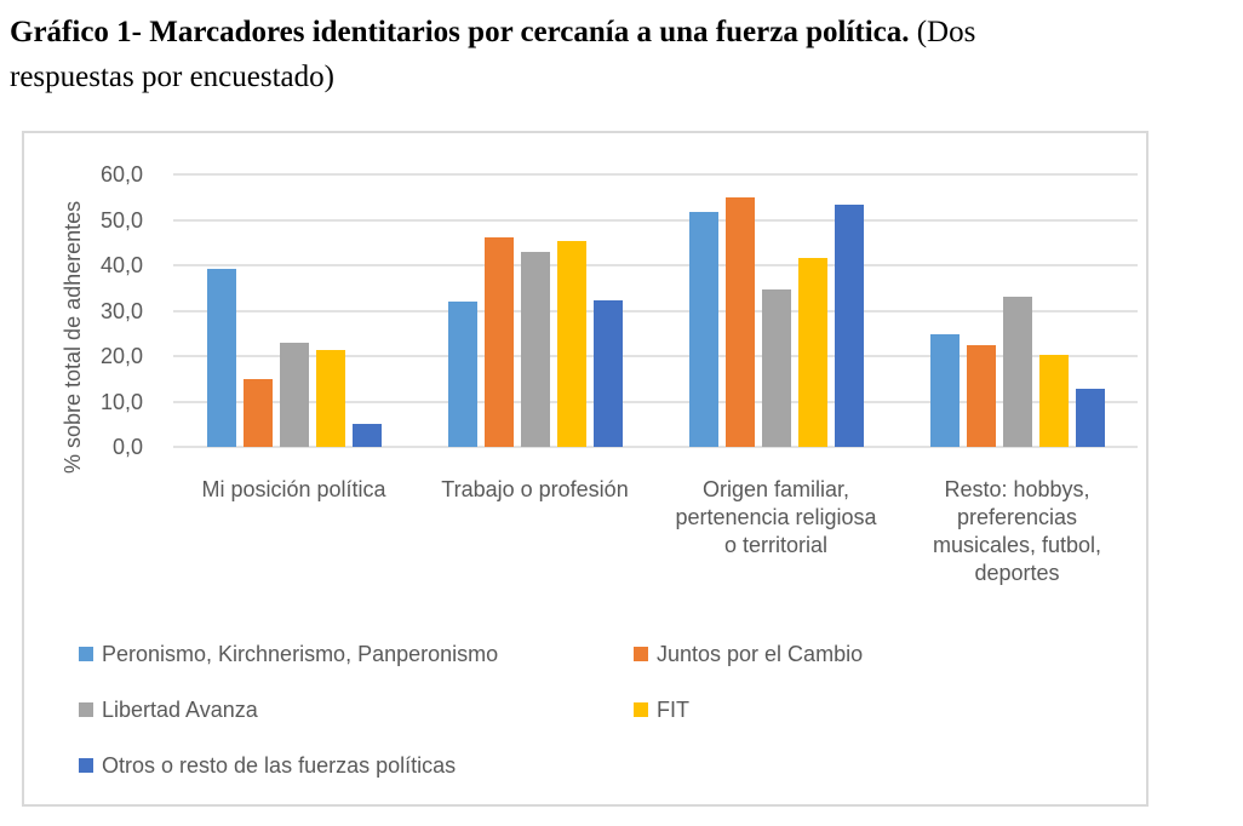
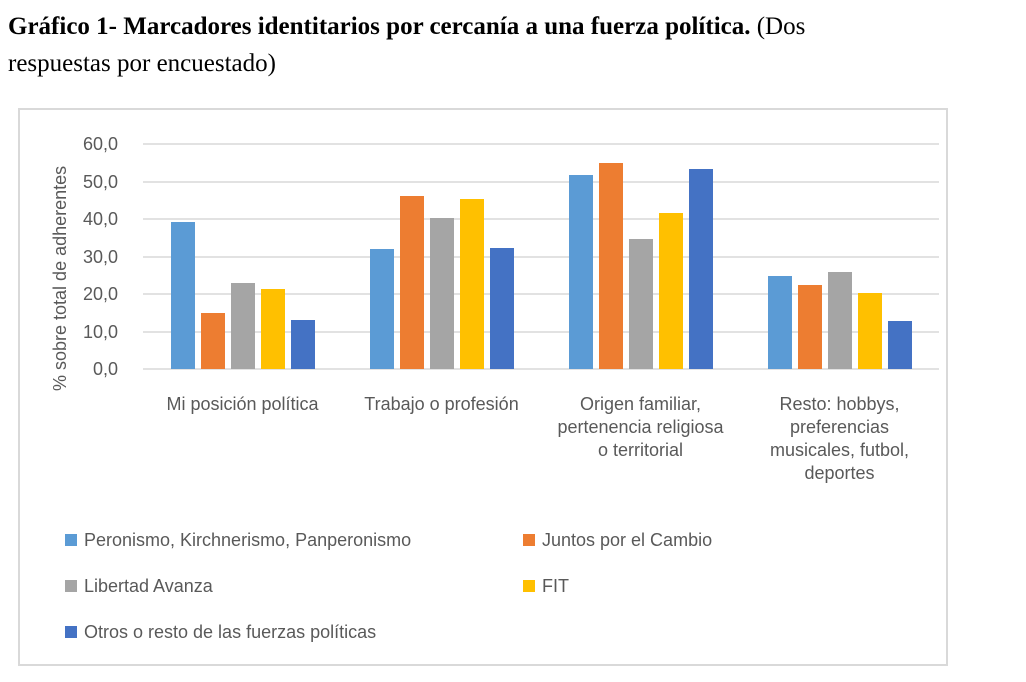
Otros o resto de las fuerzas políticas/Mi posición política: 5 -> 13
Libertad Avanza/Trabajo o profesión: 43 -> 40
Libertad Avanza/Resto: hobbys, preferencias musicales, futbol, deportes: 33 -> 26
